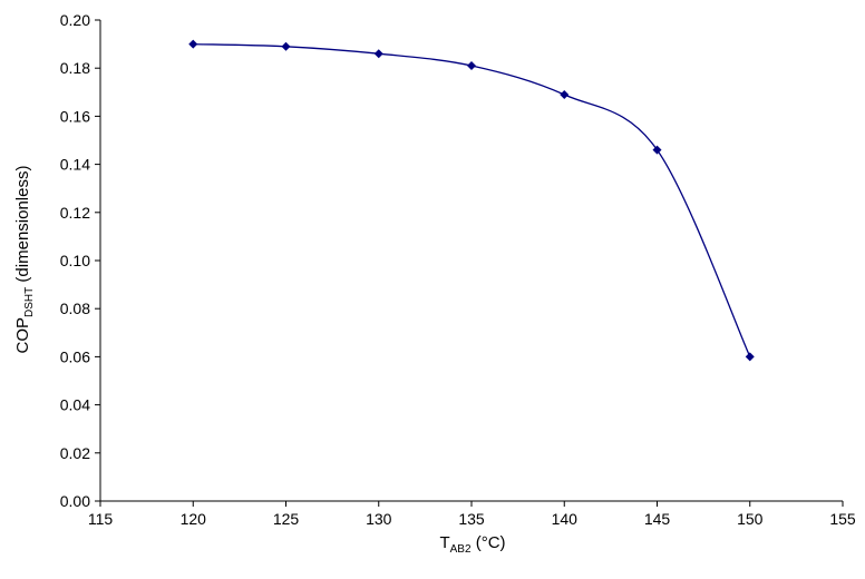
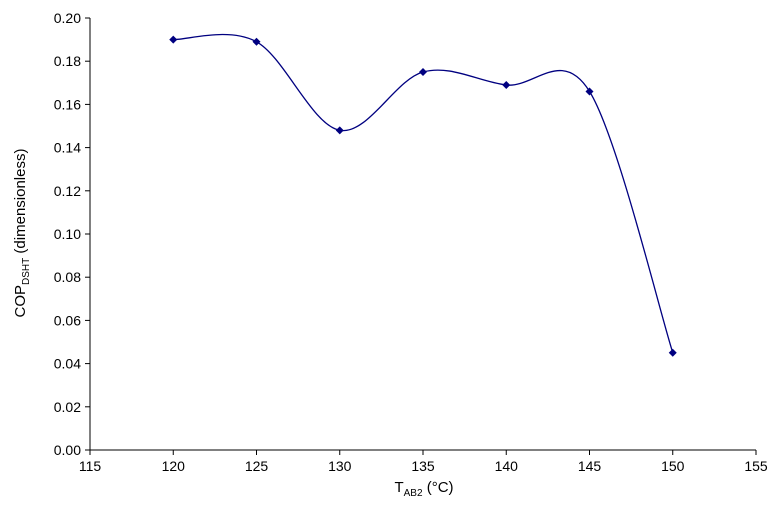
130: 0.186 -> 0.148
135: 0.181 -> 0.175
145: 0.146 -> 0.166
150: 0.060 -> 0.045
